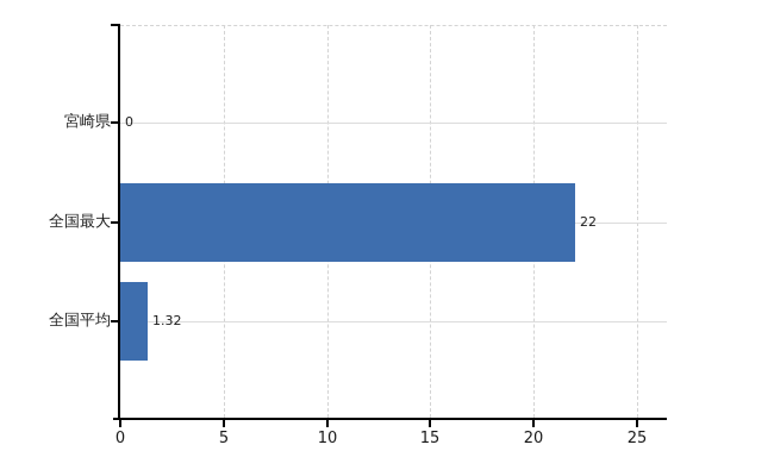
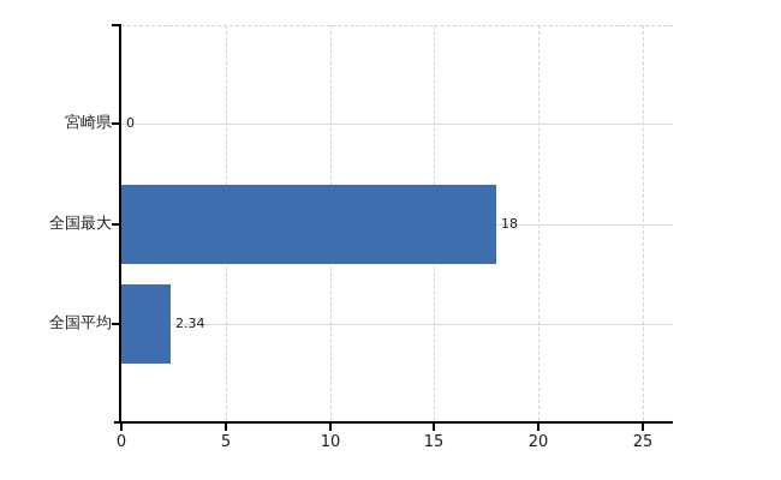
全国最大: 22 -> 18
全国平均: 1.32 -> 2.34
